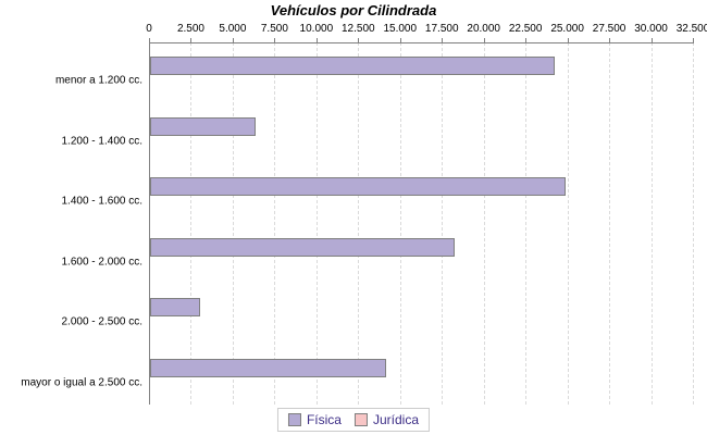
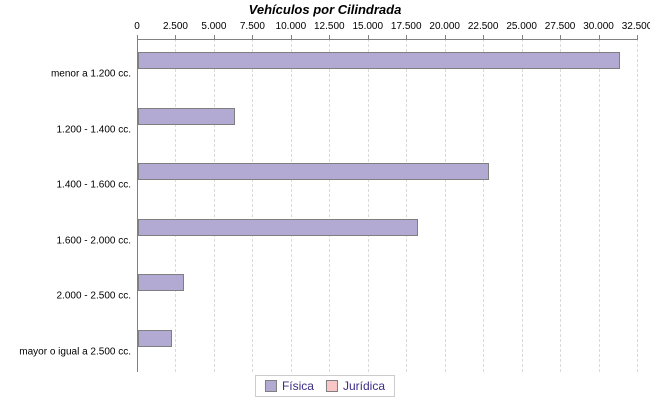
Física/menor a 1.200 cc.: 24200 -> 31300
Física/1.400 - 1.600 cc.: 24800 -> 22800
Física/mayor o igual a 2.500 cc.: 14100 -> 2200
